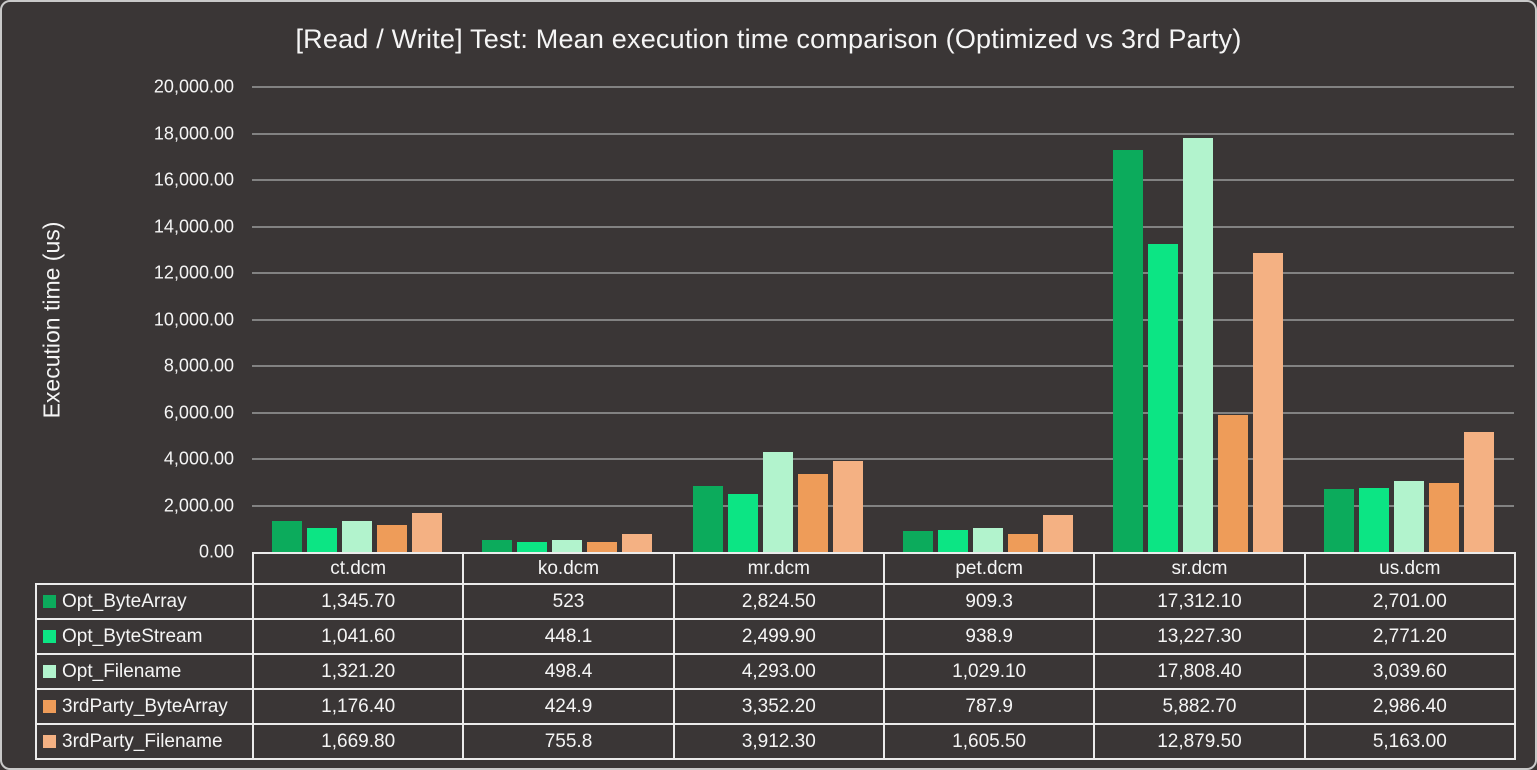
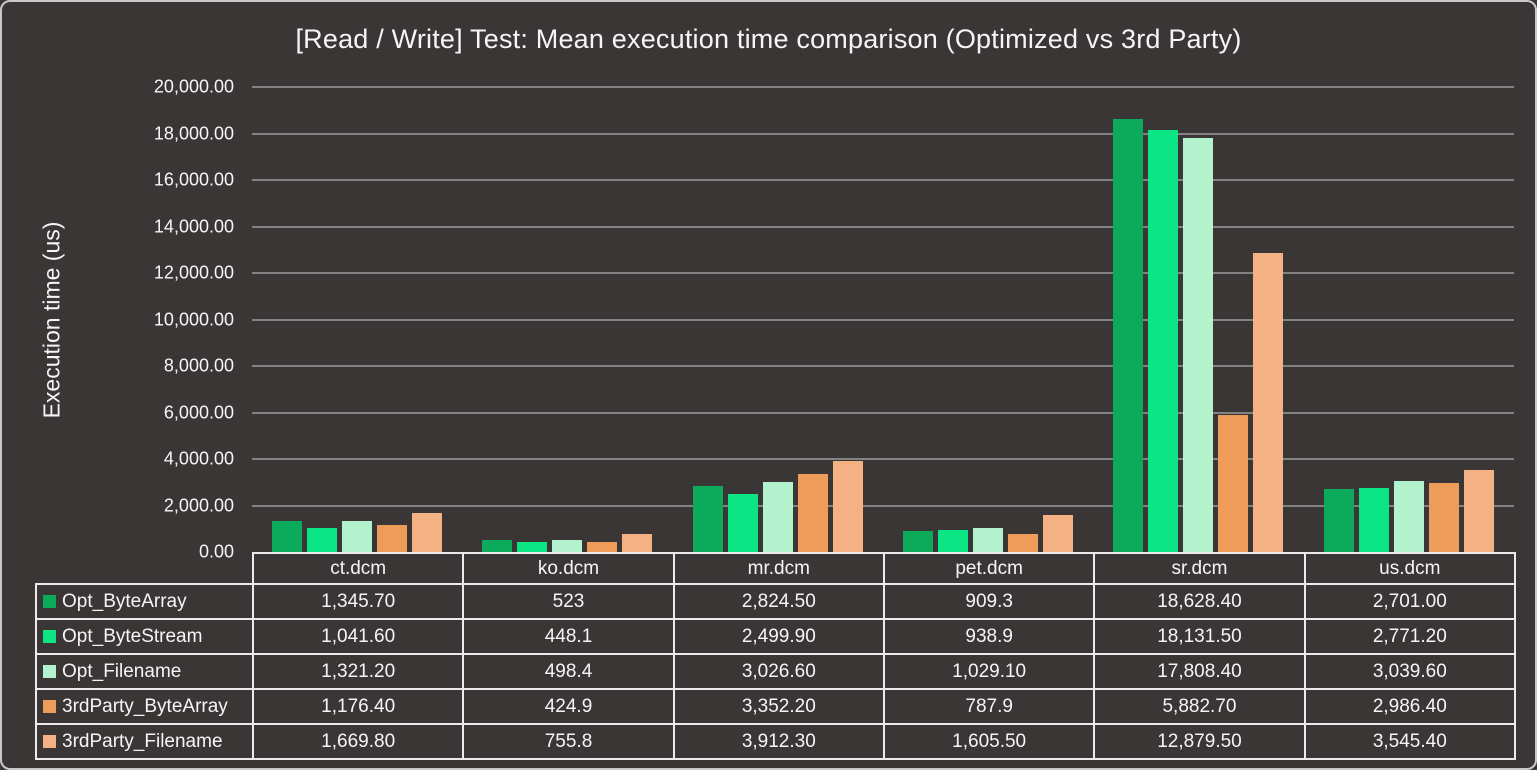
Opt_Filename/mr.dcm: 4,293.00 -> 3,026.60
Opt_ByteArray/sr.dcm: 17,312.10 -> 18,628.40
Opt_ByteStream/sr.dcm: 13,227.30 -> 18,131.50
3rdParty_Filename/us.dcm: 5,163.00 -> 3,545.40
